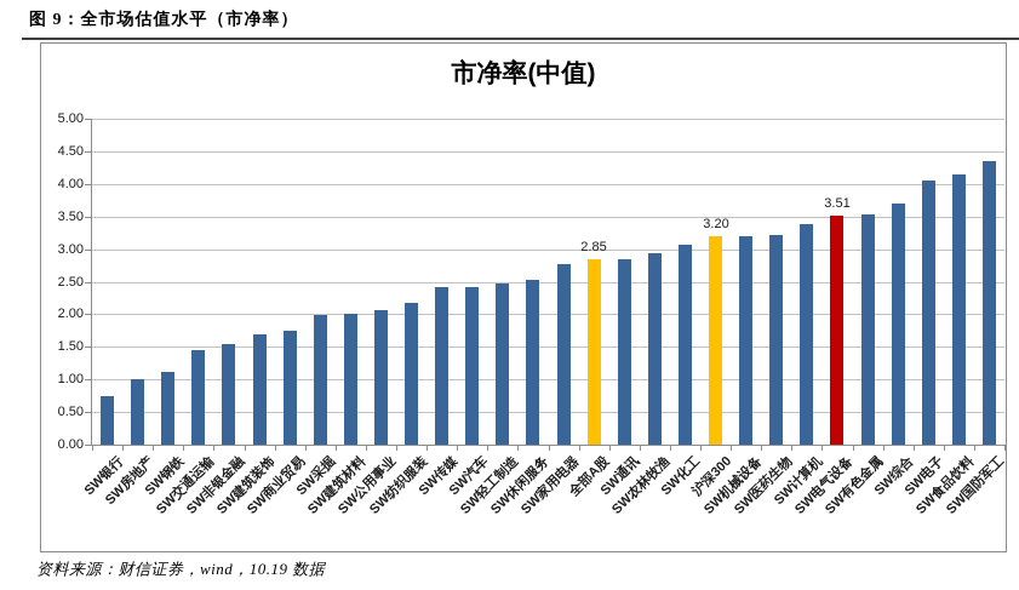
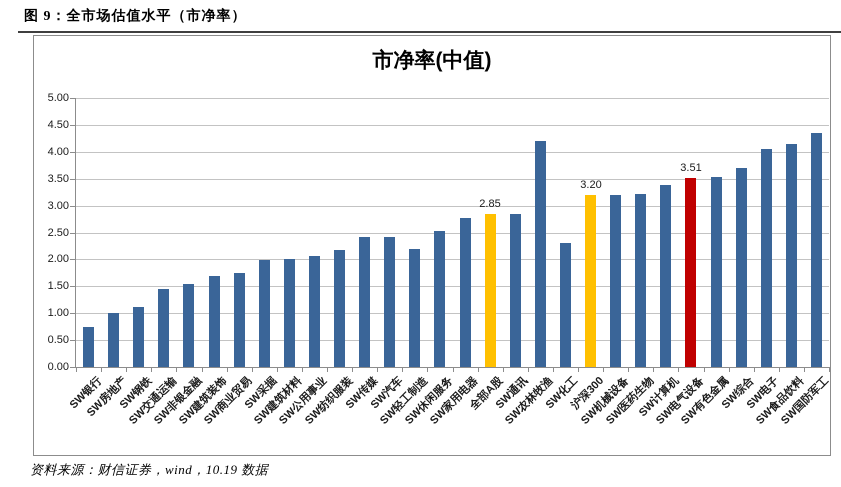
SW轻工制造: 2.5 -> 2.2
SW农林牧渔: 2.9 -> 4.2
SW化工: 3.1 -> 2.3
